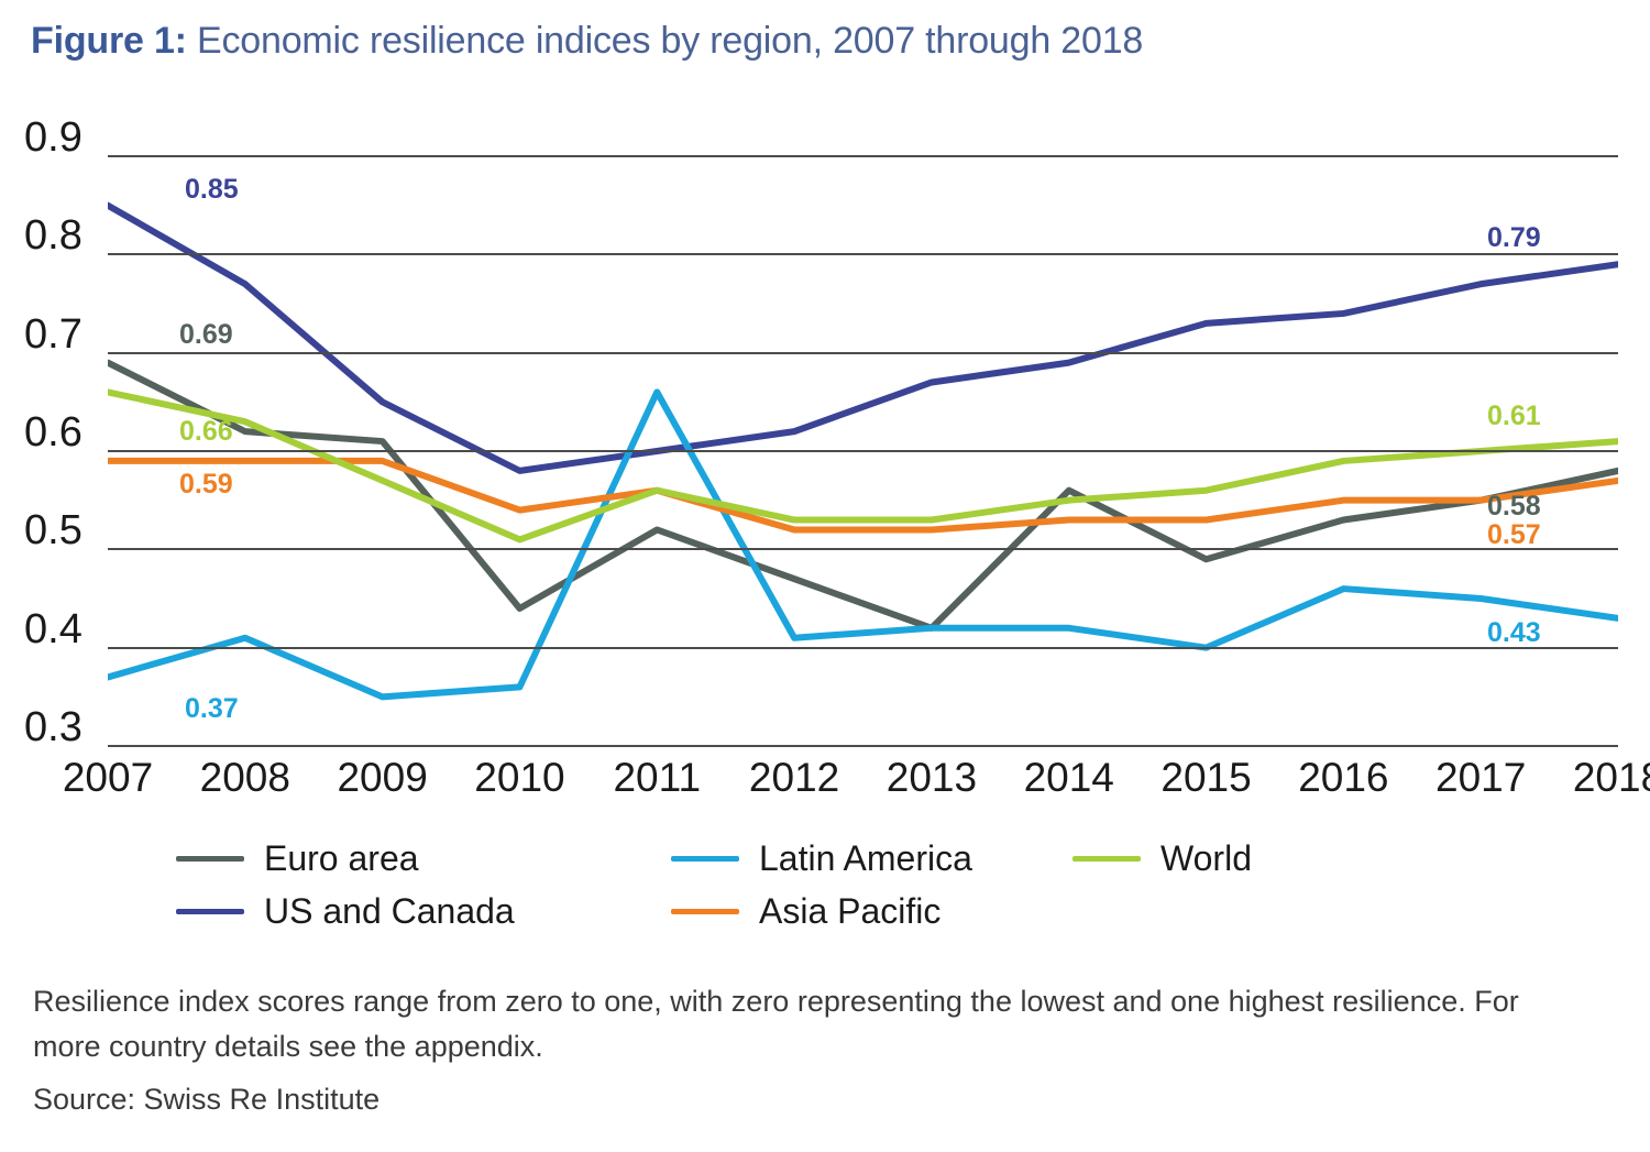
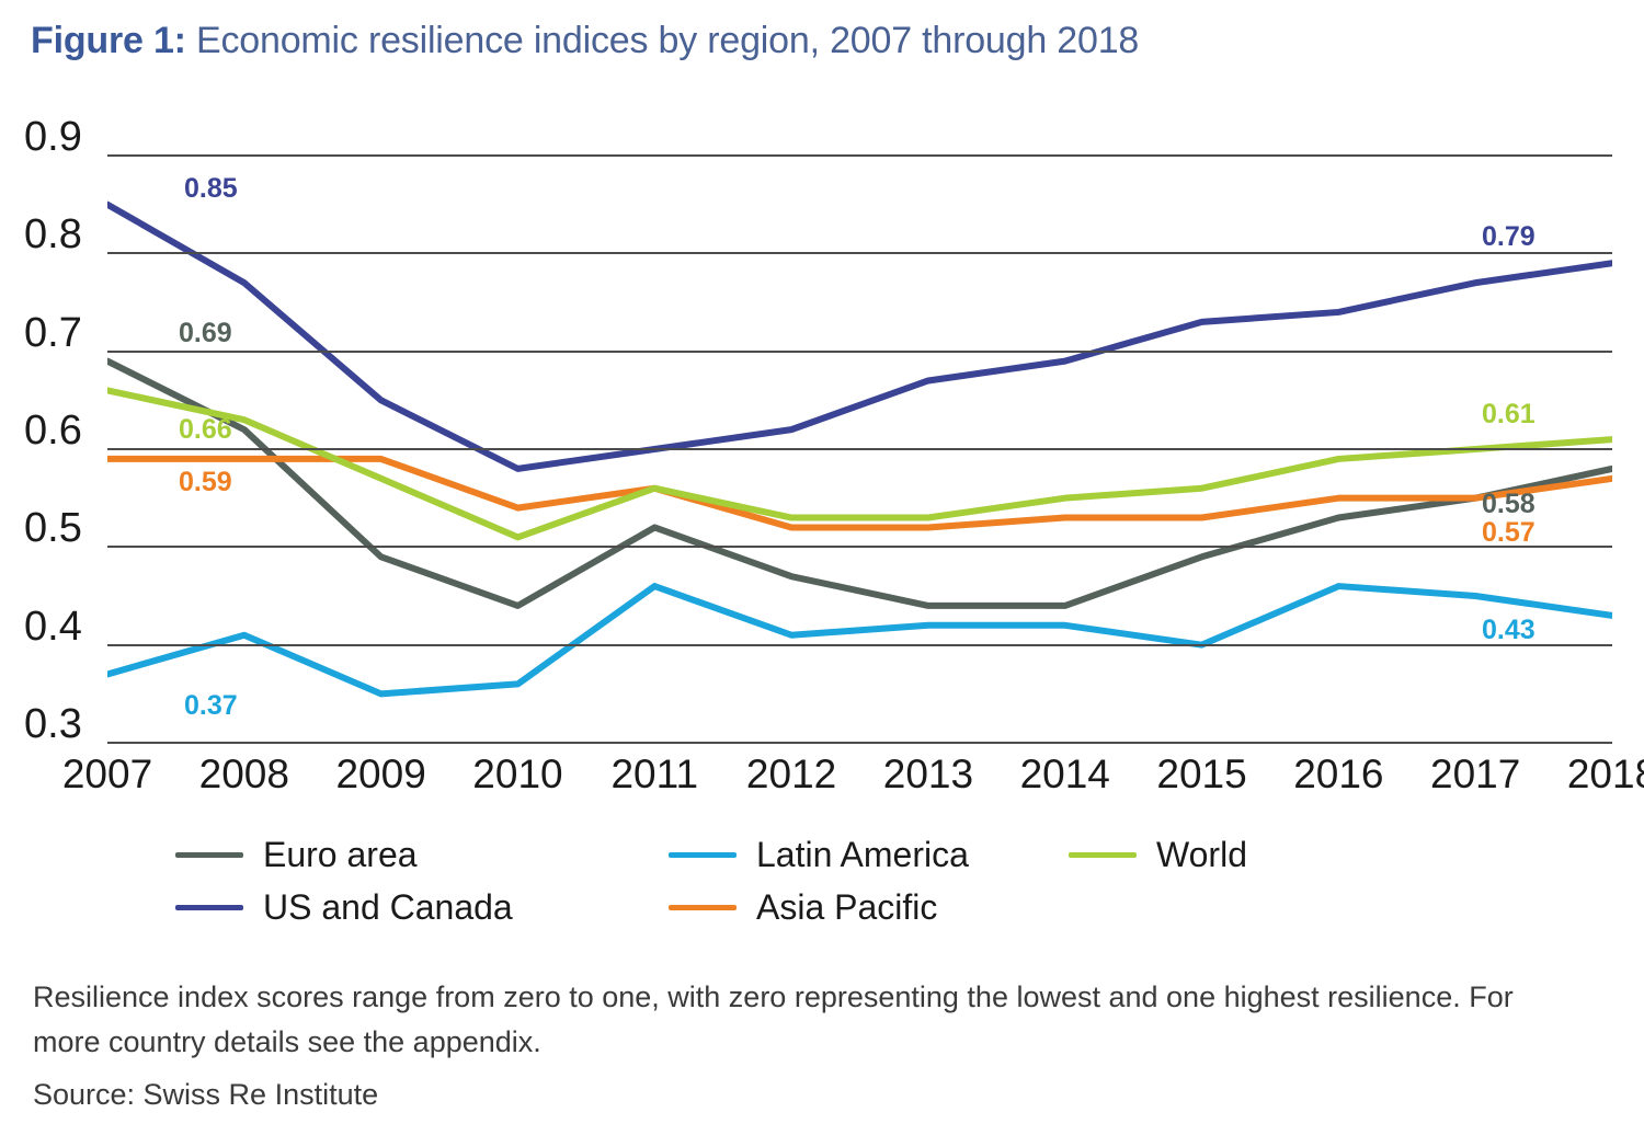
Euro area/2009: 0.61 -> 0.49
Latin America/2011: 0.66 -> 0.46
Euro area/2013: 0.42 -> 0.44
Euro area/2014: 0.56 -> 0.44
